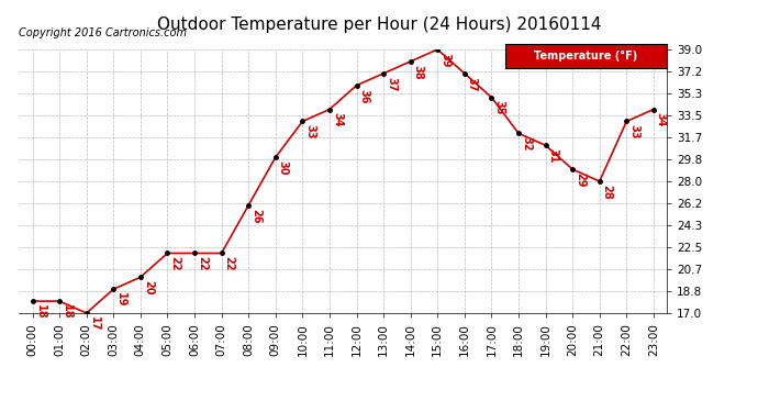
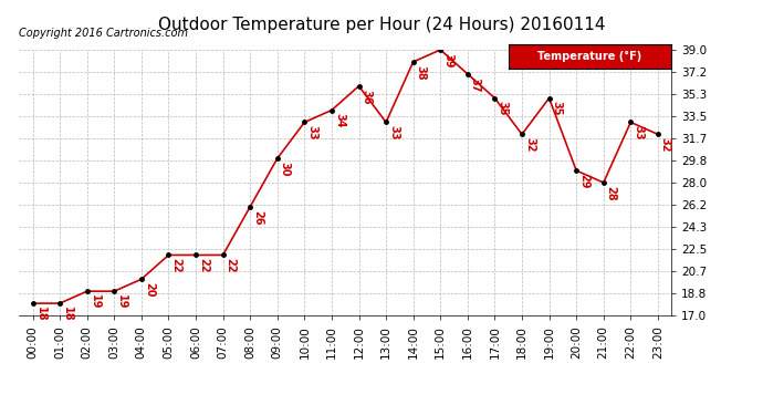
02:00: 17 -> 19
13:00: 37 -> 33
19:00: 31 -> 35
23:00: 34 -> 32
